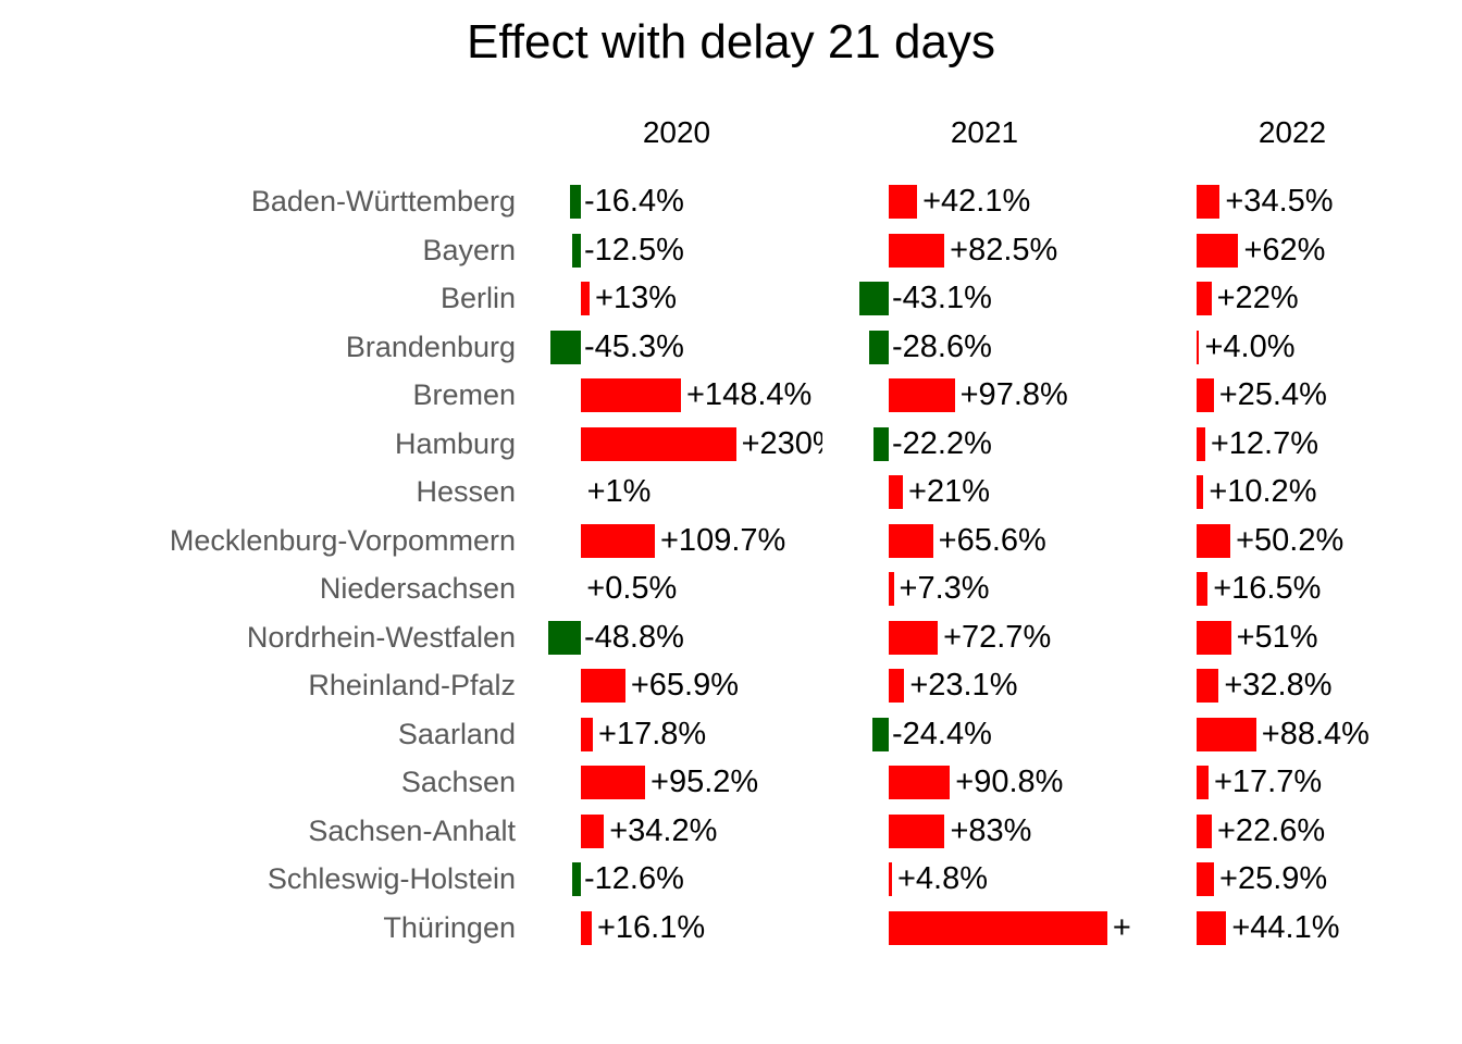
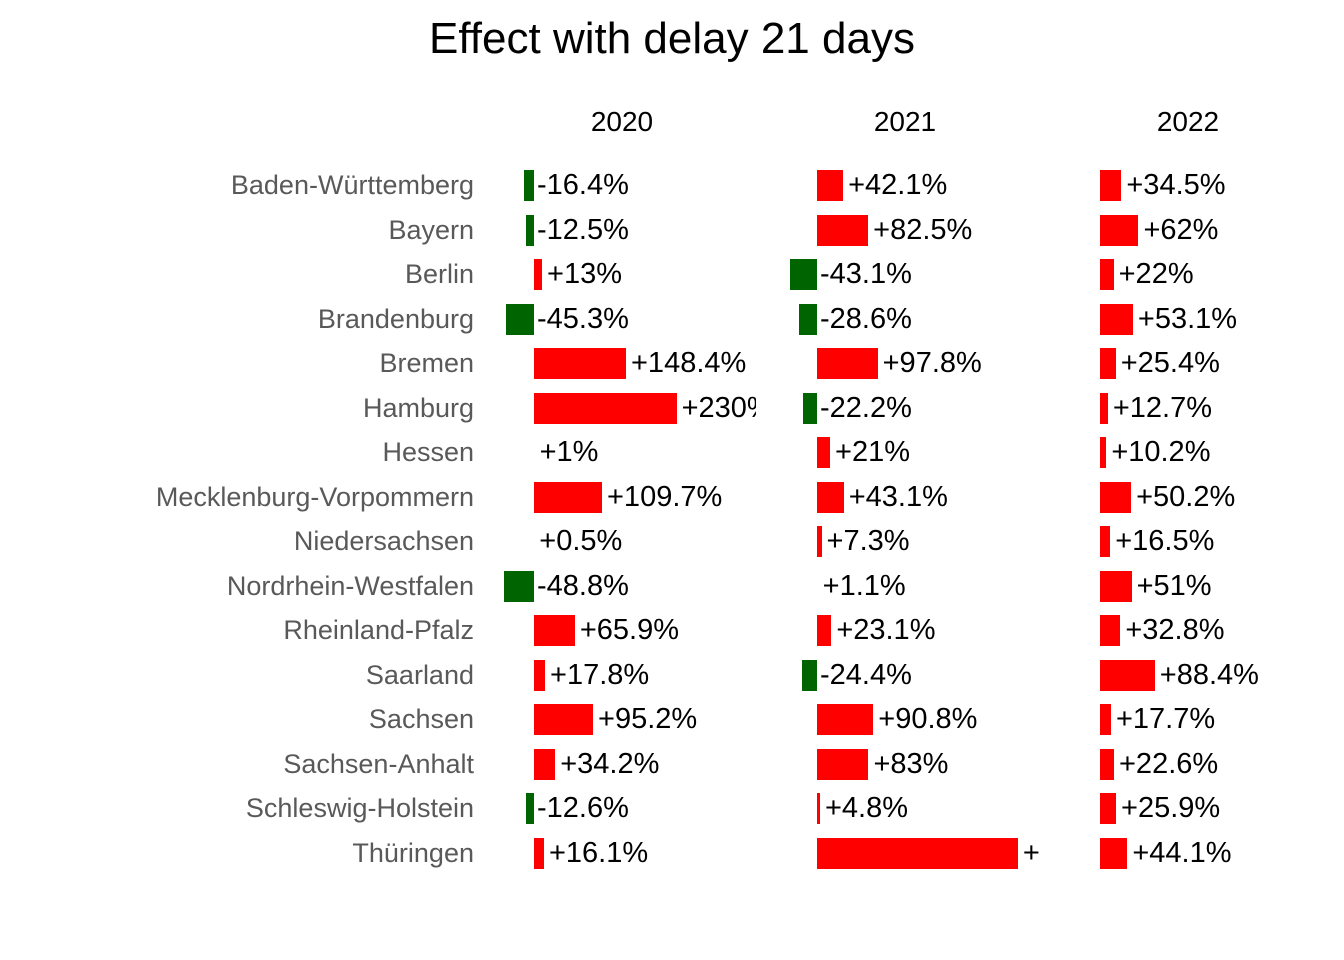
2022/Brandenburg: +4.0% -> +53.1%
2021/Mecklenburg-Vorpommern: +65.6% -> +43.1%
2021/Nordrhein-Westfalen: +72.7% -> +1.1%
